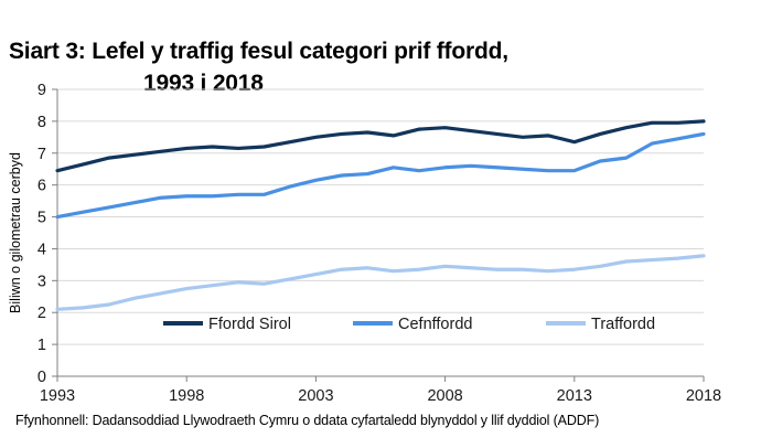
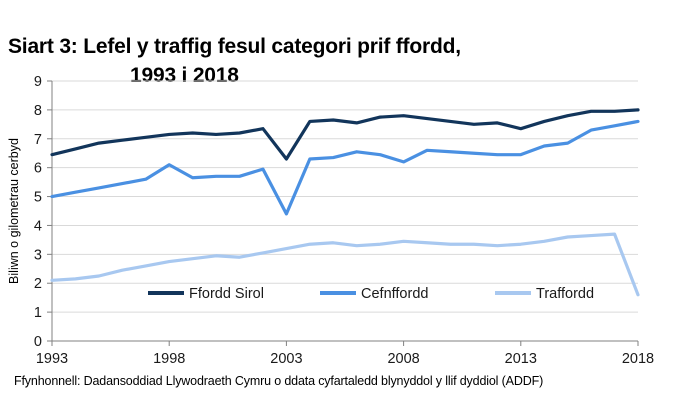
Cefnffordd/1998: 5.7 -> 6.1
Ffordd Sirol/2003: 7.5 -> 6.3
Cefnffordd/2003: 6.2 -> 4.4
Cefnffordd/2008: 6.5 -> 6.2
Traffordd/2018: 3.8 -> 1.6
